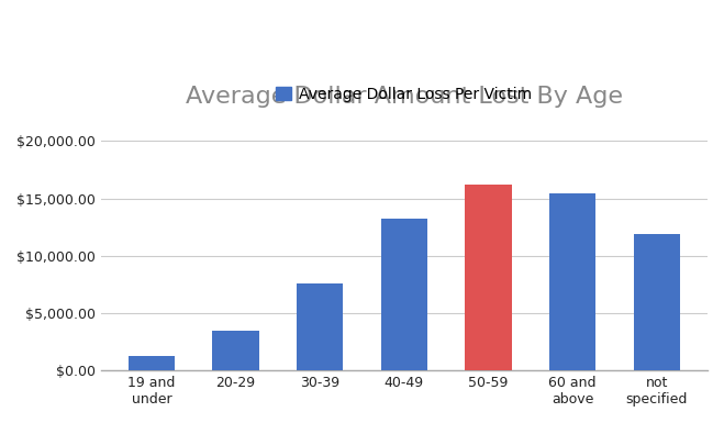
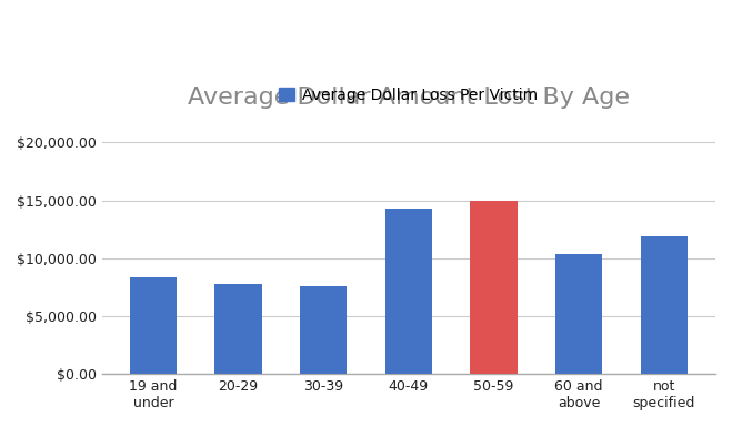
19 and under: $1,300 -> $8,400
20-29: $3,500 -> $7,800
40-49: $13,200 -> $14,300
50-59: $16,200 -> $15,000
60 and above: $15,400 -> $10,400
